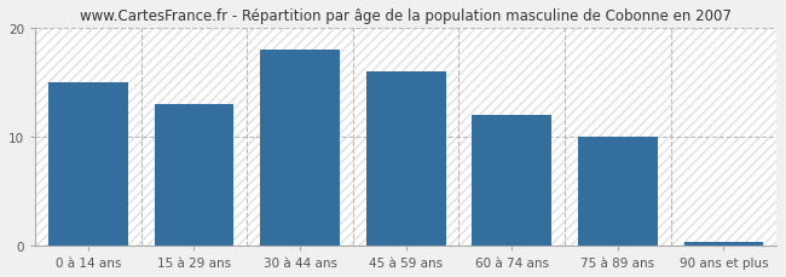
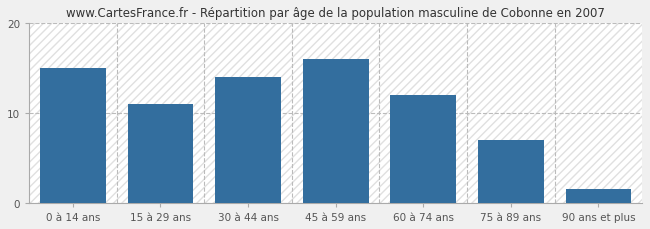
15 à 29 ans: 13.0 -> 11.0
30 à 44 ans: 18.0 -> 14.0
75 à 89 ans: 10.0 -> 7.0
90 ans et plus: 0.3 -> 1.6
